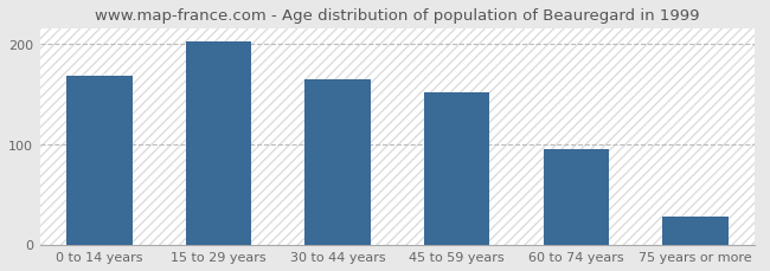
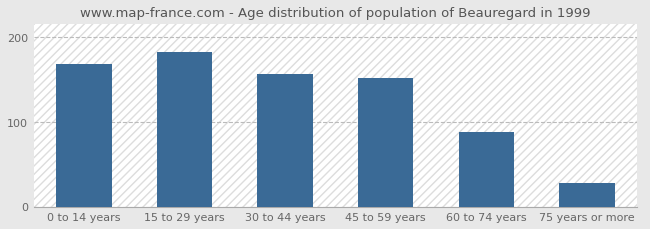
15 to 29 years: 202 -> 182
30 to 44 years: 165 -> 156
60 to 74 years: 95 -> 88
